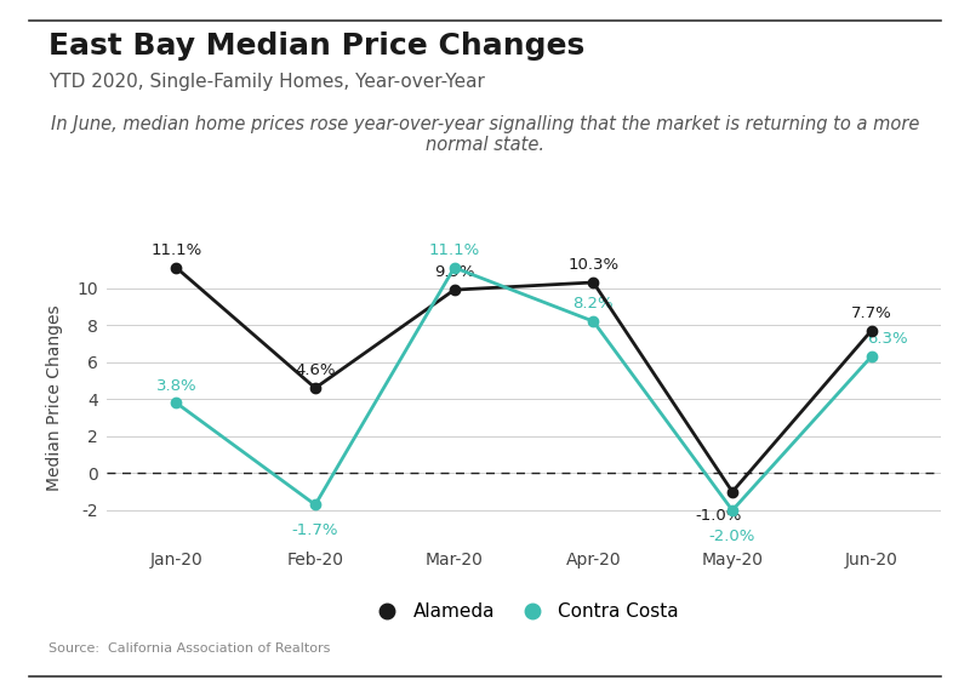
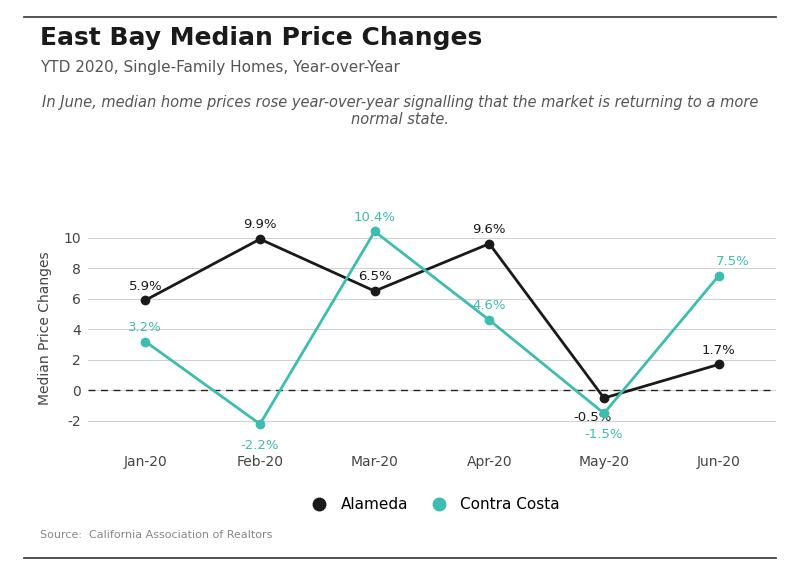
Alameda/Jan-20: 11.1% -> 5.9%
Contra Costa/Jan-20: 3.8% -> 3.2%
Alameda/Feb-20: 4.6% -> 9.9%
Contra Costa/Feb-20: -1.7% -> -2.2%
Alameda/Mar-20: 9.9% -> 6.5%
Contra Costa/Mar-20: 11.1% -> 10.4%
Alameda/Apr-20: 10.3% -> 9.6%
Contra Costa/Apr-20: 8.2% -> 4.6%
Alameda/May-20: -1.0% -> -0.5%
Contra Costa/May-20: -2.0% -> -1.5%
Alameda/Jun-20: 7.7% -> 1.7%
Contra Costa/Jun-20: 6.3% -> 7.5%
